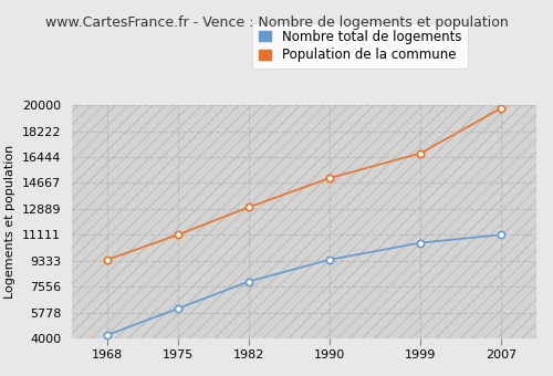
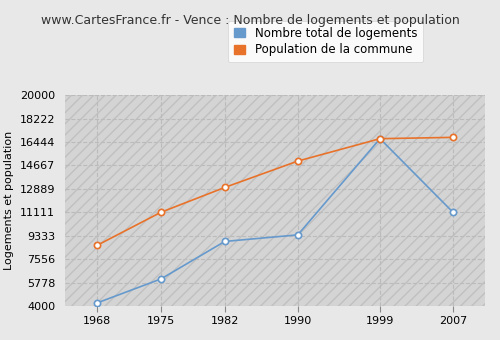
Population de la commune/1968: 9400 -> 8600
Nombre total de logements/1982: 7900 -> 8900
Nombre total de logements/1999: 10600 -> 16700
Population de la commune/2007: 19800 -> 16800
